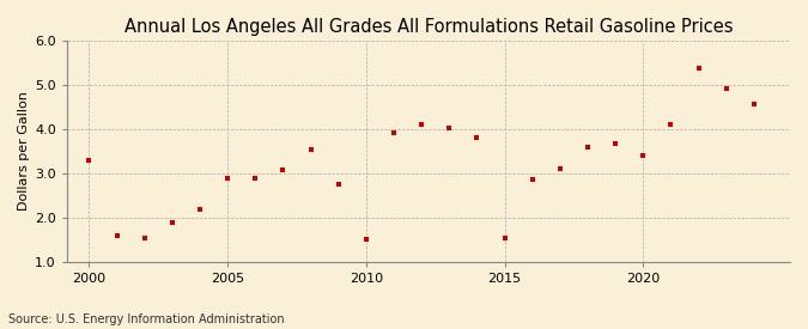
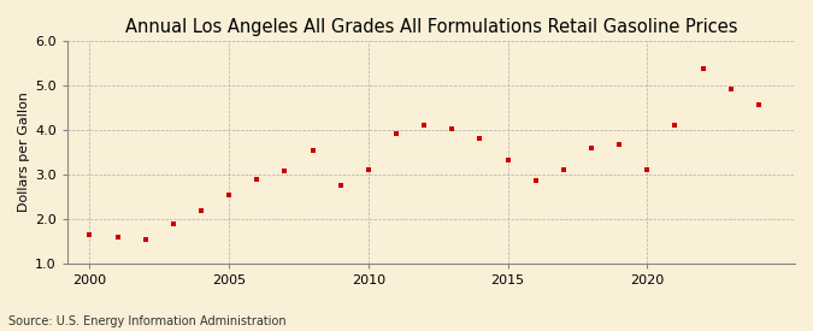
2000: 3.30 -> 1.66
2005: 2.90 -> 2.55
2010: 1.50 -> 3.12
2015: 1.55 -> 3.32
2020: 3.40 -> 3.11
